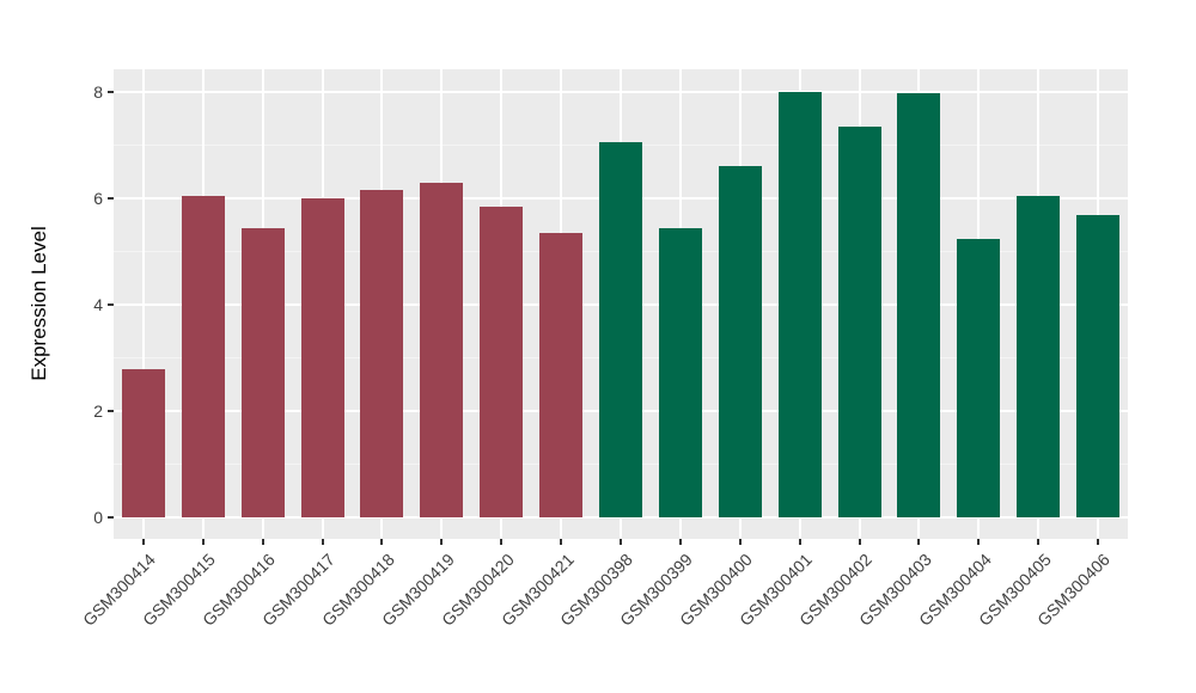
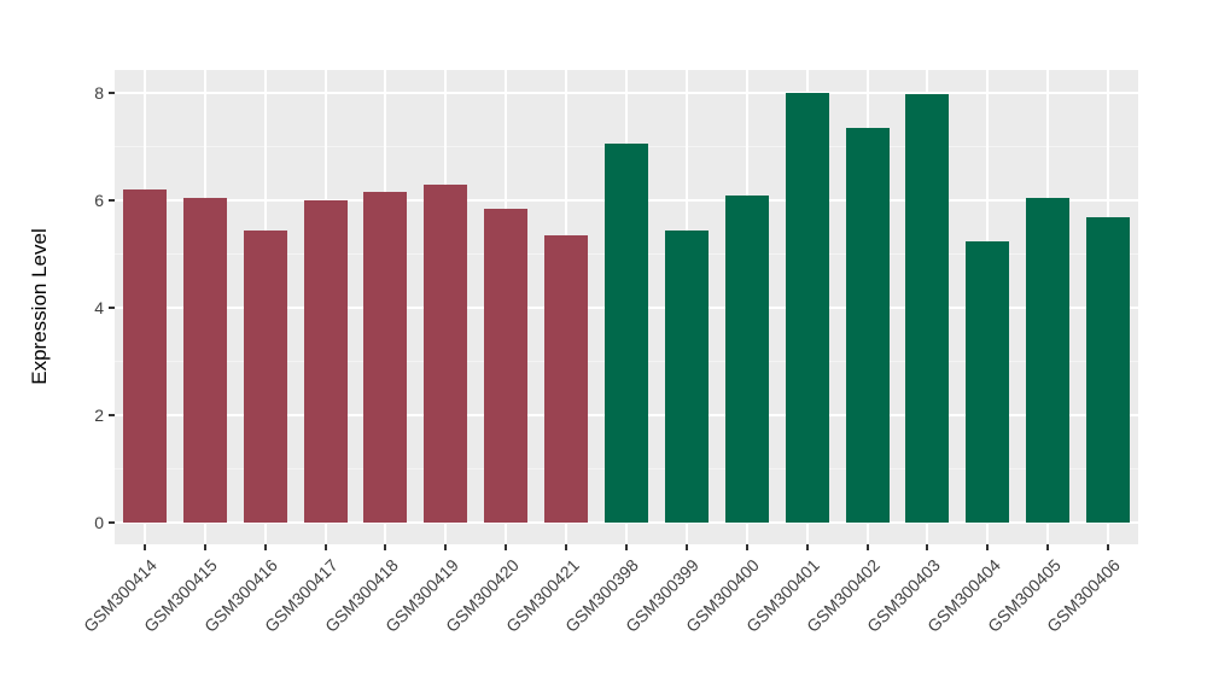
GSM300414: 2.8 -> 6.2
GSM300400: 6.6 -> 6.1
